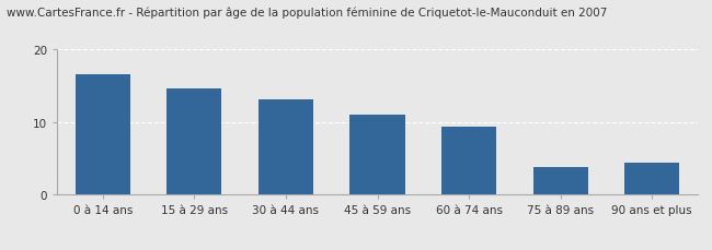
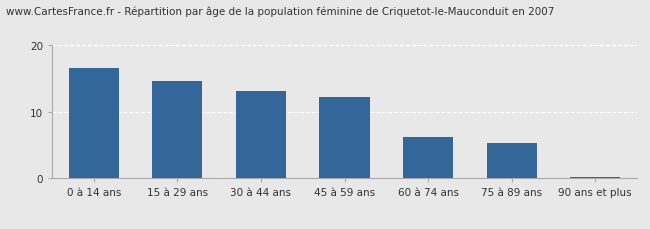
45 à 59 ans: 11.0 -> 12.2
60 à 74 ans: 9.4 -> 6.2
75 à 89 ans: 3.8 -> 5.3
90 ans et plus: 4.4 -> 0.2
